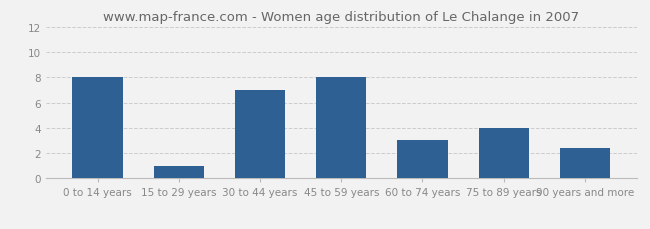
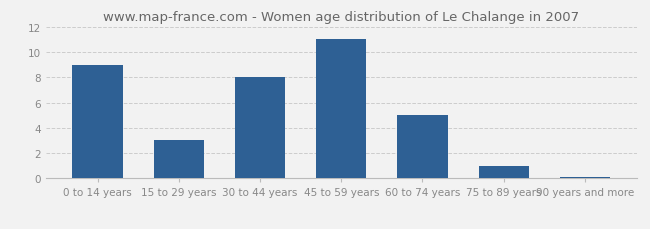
0 to 14 years: 8.0 -> 9.0
15 to 29 years: 1.0 -> 3.0
30 to 44 years: 7.0 -> 8.0
45 to 59 years: 8.0 -> 11.0
60 to 74 years: 3.0 -> 5.0
75 to 89 years: 4.0 -> 1.0
90 years and more: 2.4 -> 0.1
